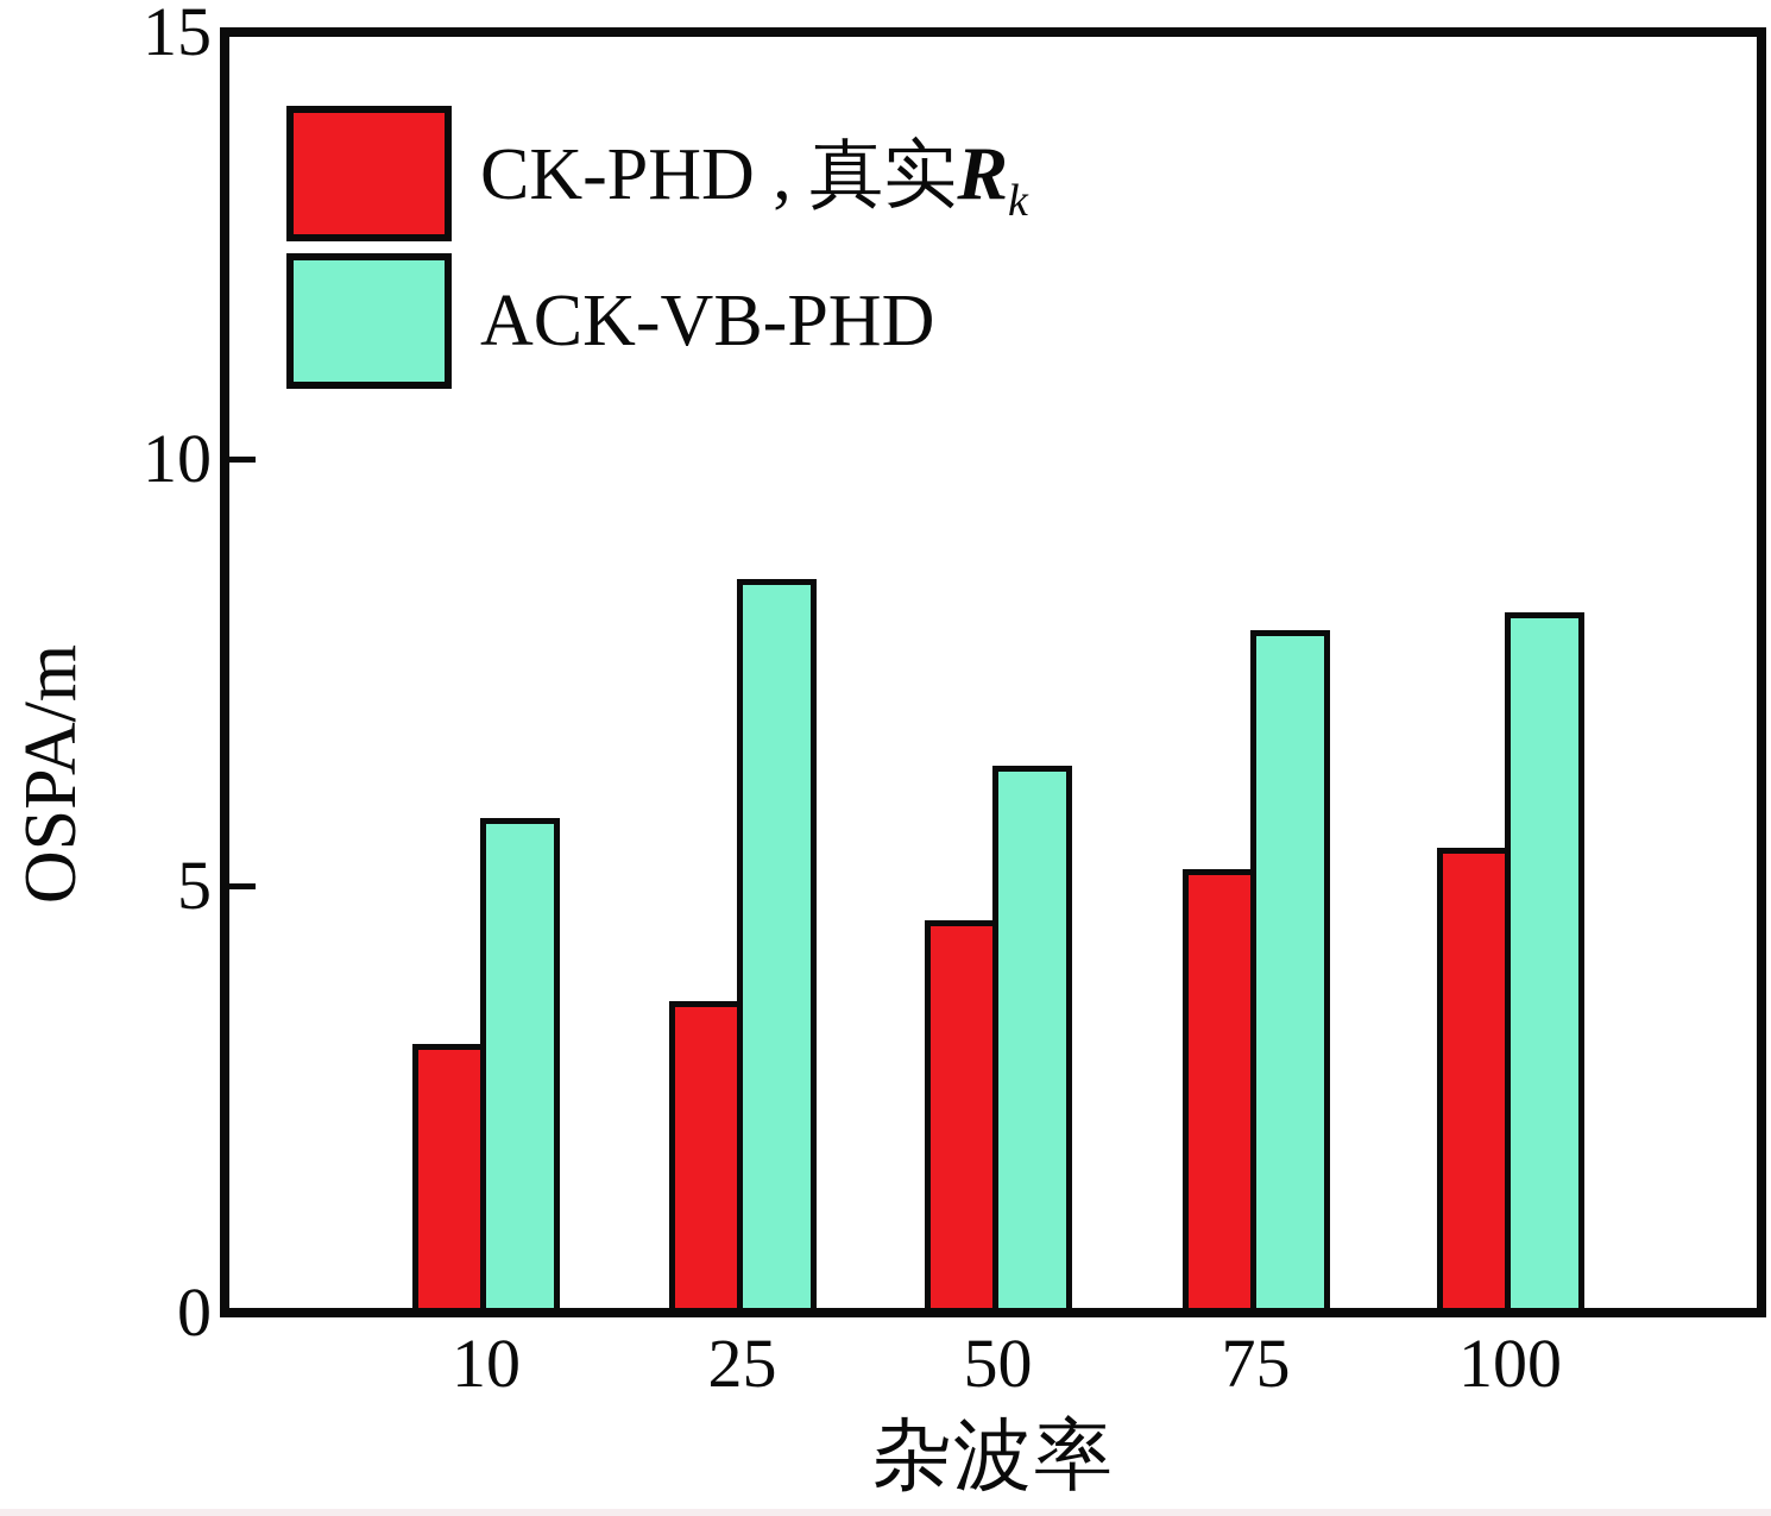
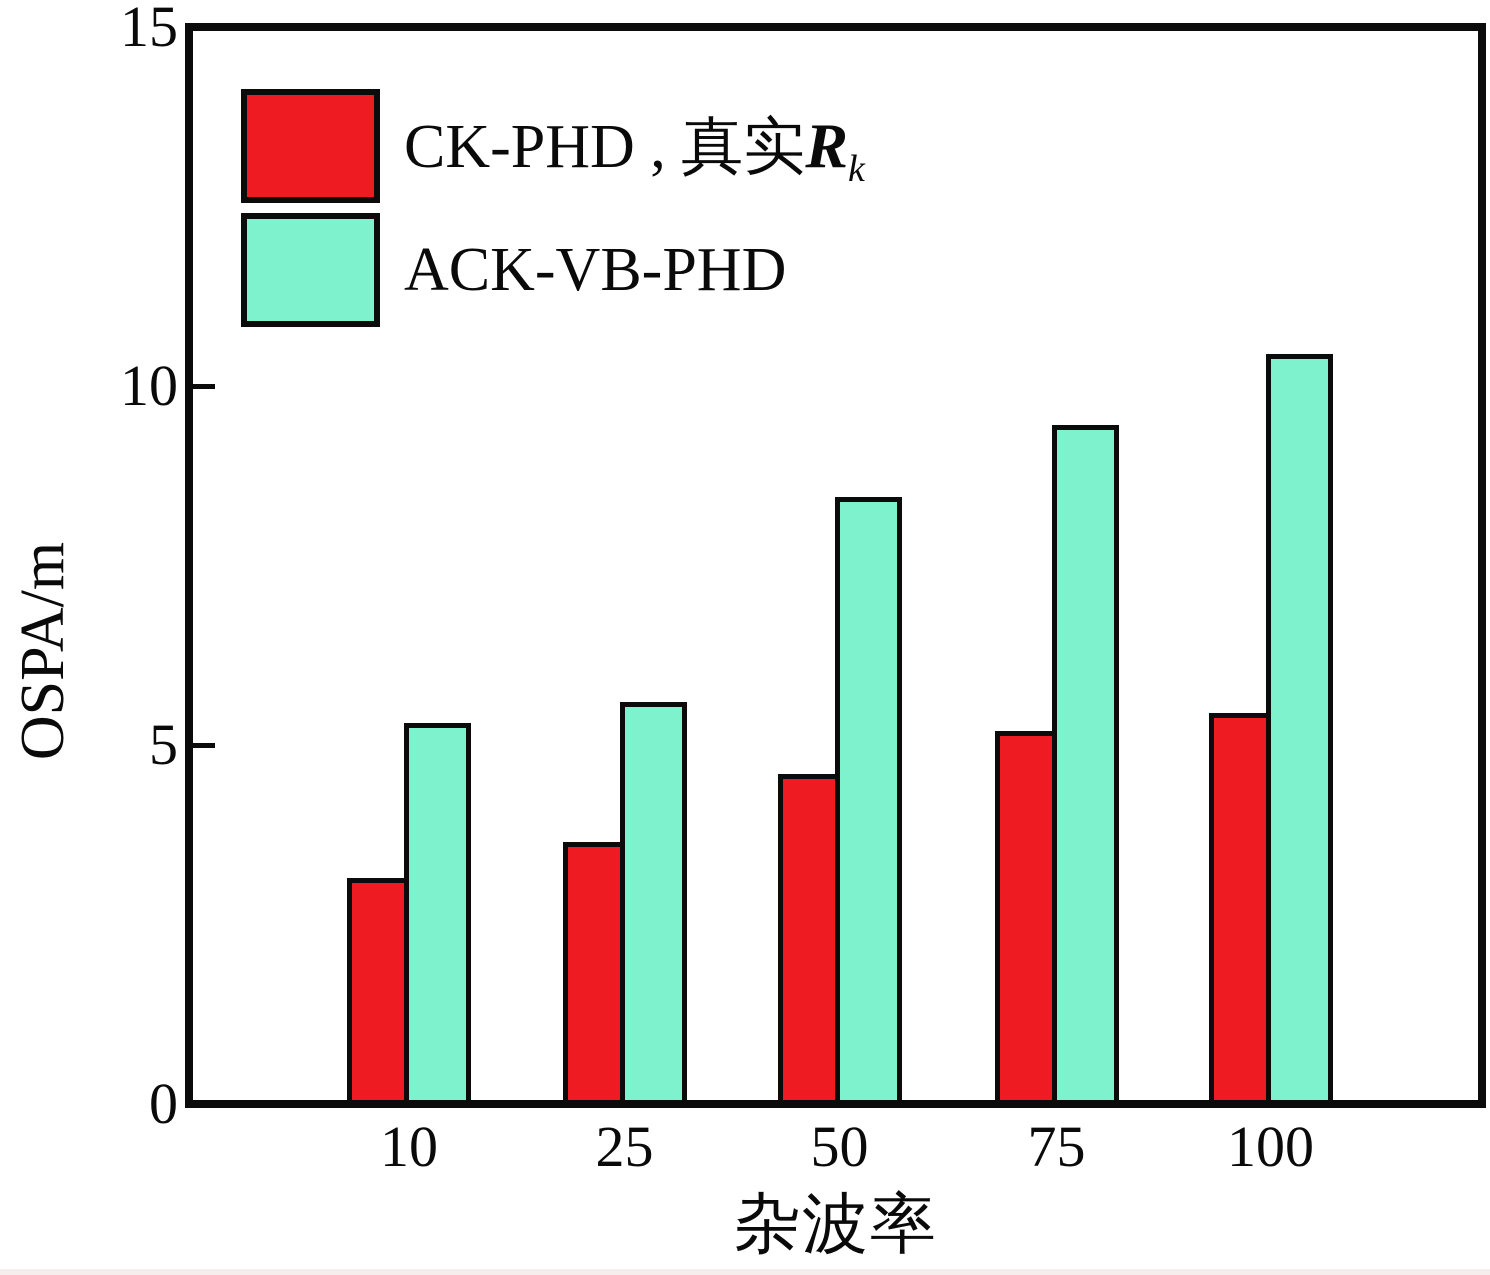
ACK-VB-PHD/10: 5.8 -> 5.3
ACK-VB-PHD/25: 8.6 -> 5.6
ACK-VB-PHD/50: 6.4 -> 8.4
ACK-VB-PHD/75: 8.0 -> 9.4
ACK-VB-PHD/100: 8.2 -> 10.4
